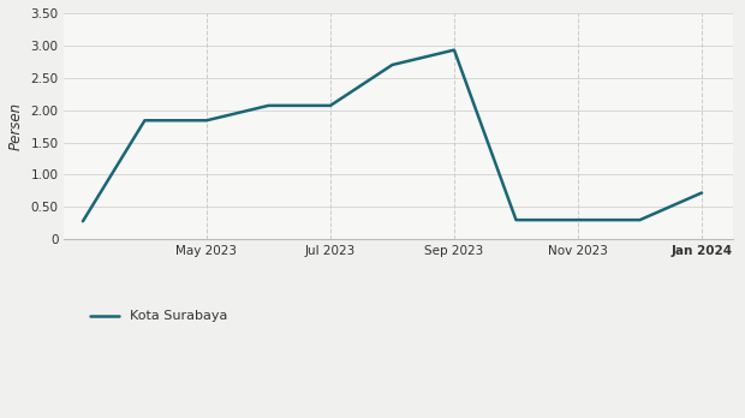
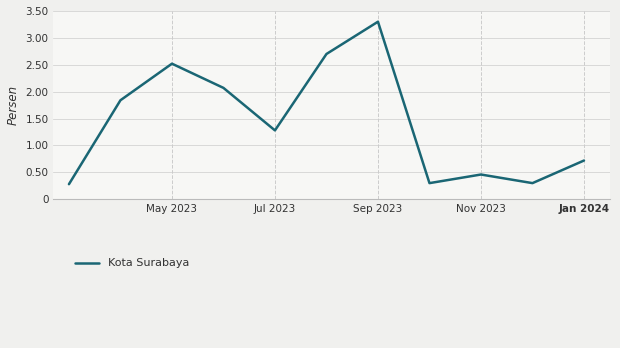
May 2023: 1.84 -> 2.52
Jul 2023: 2.07 -> 1.28
Sep 2023: 2.93 -> 3.30
Nov 2023: 0.30 -> 0.46
